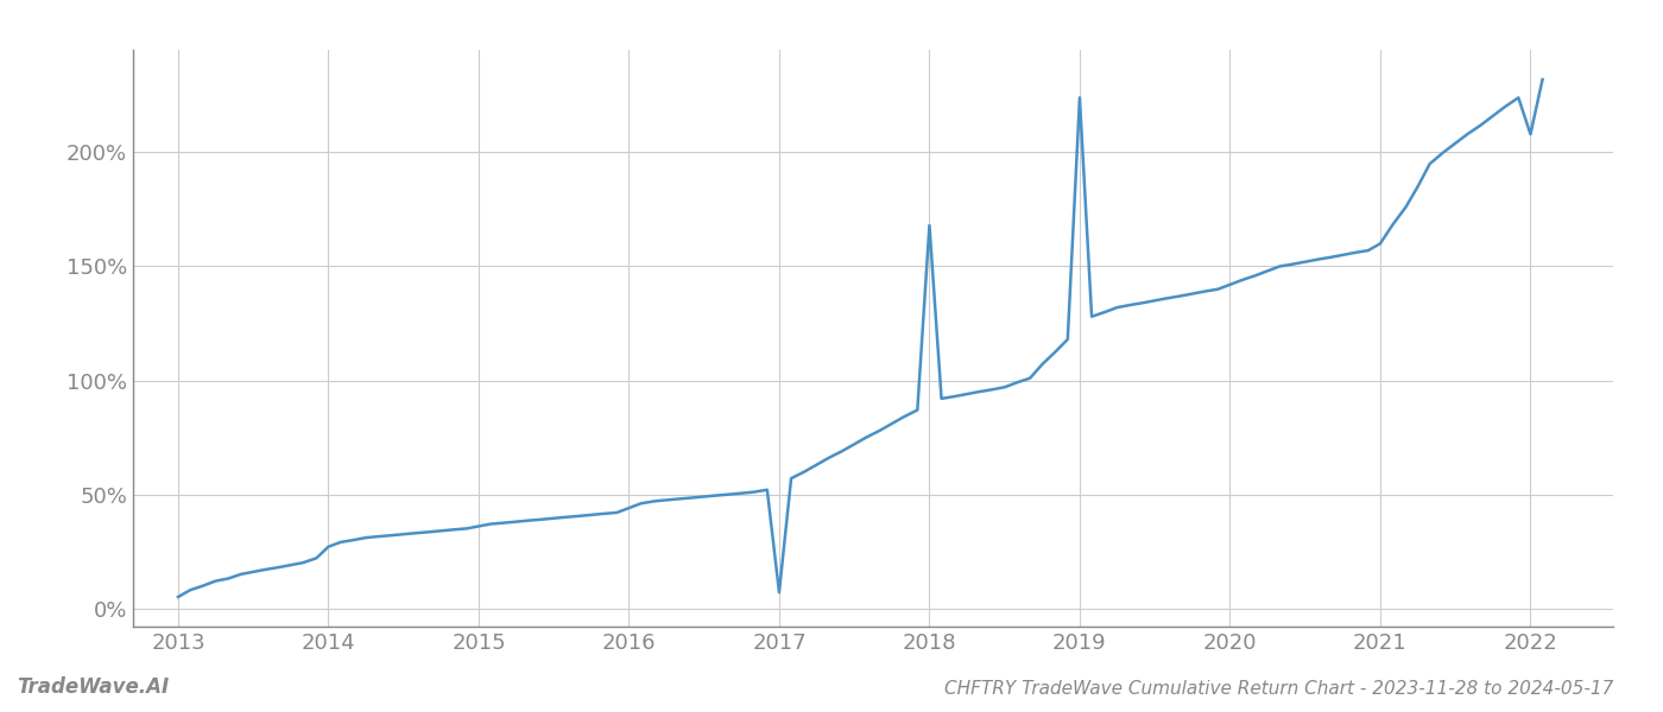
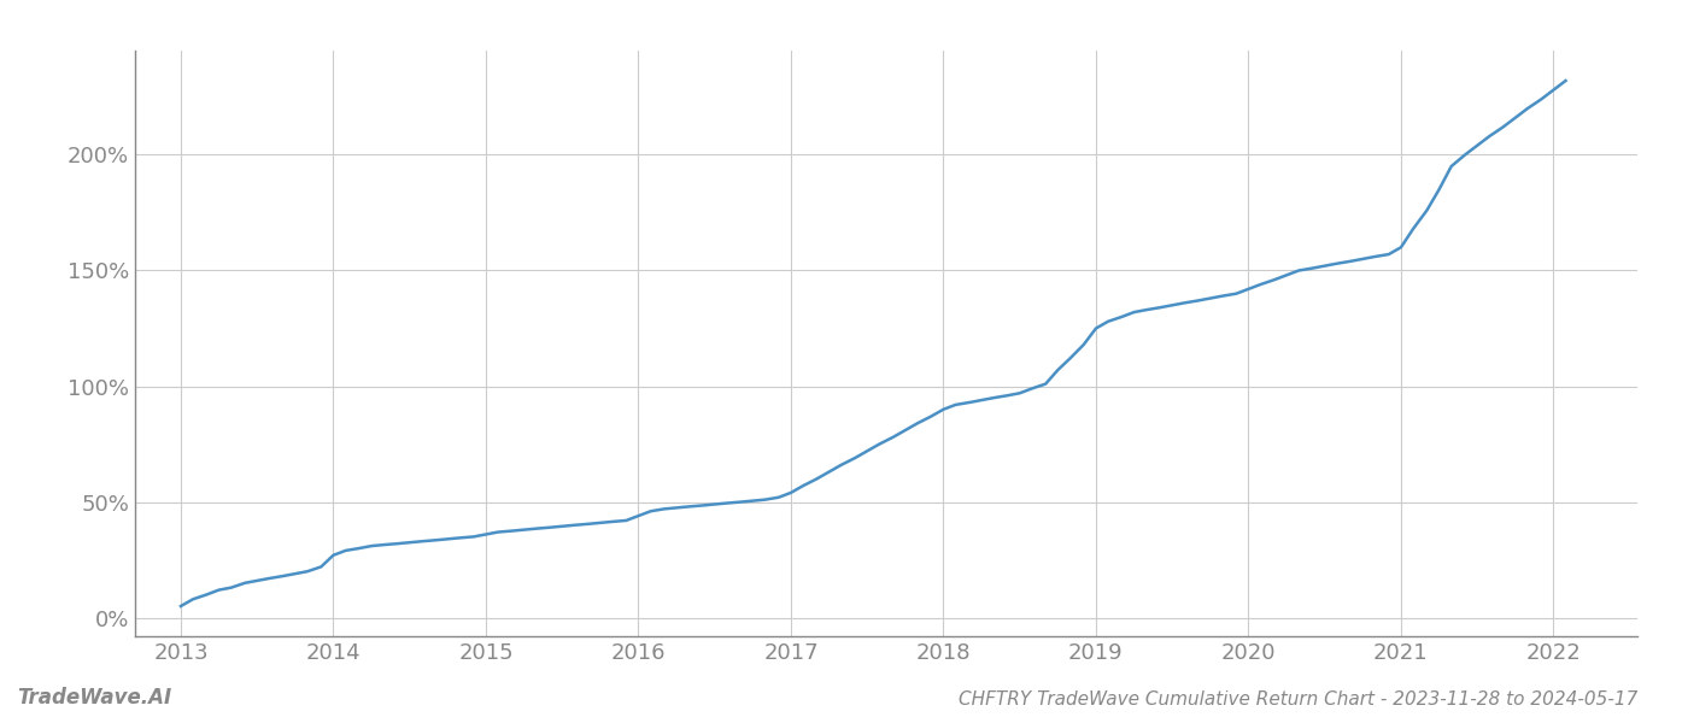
2017: 7% -> 54%
2018: 168% -> 90%
2019: 224% -> 125%
2022: 208% -> 228%
